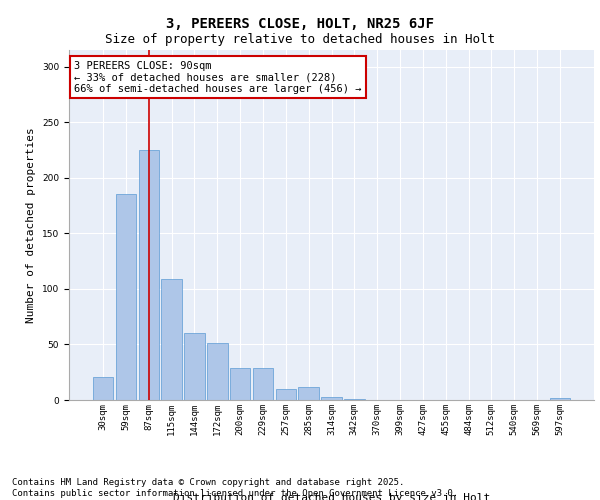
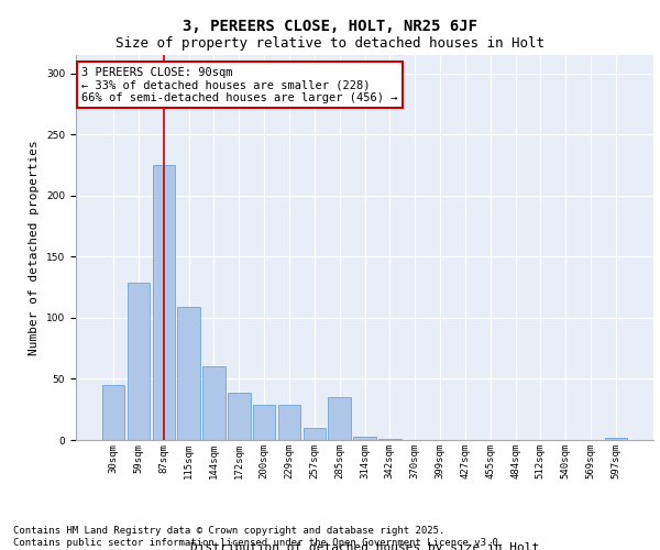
30sqm: 21 -> 45
59sqm: 185 -> 129
172sqm: 51 -> 39
285sqm: 12 -> 35
